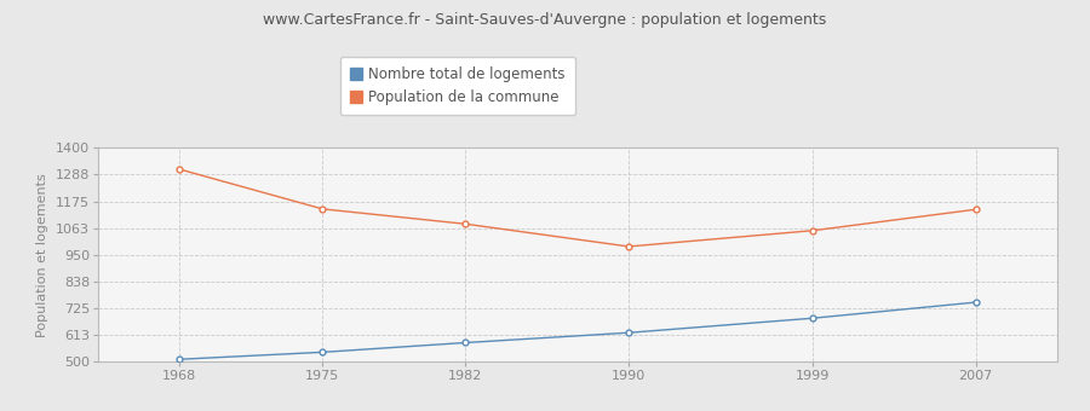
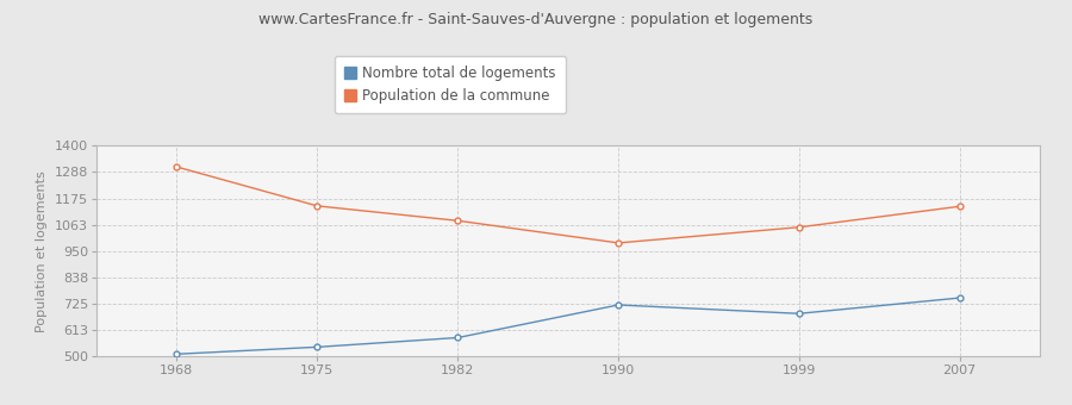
Nombre total de logements/1990: 620 -> 720
